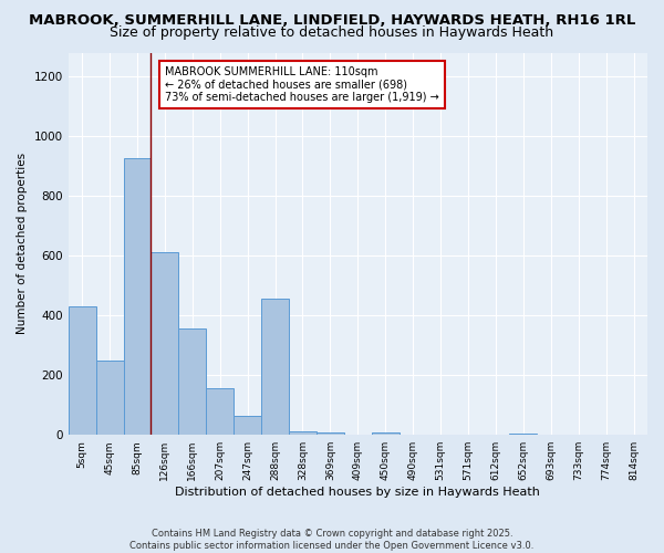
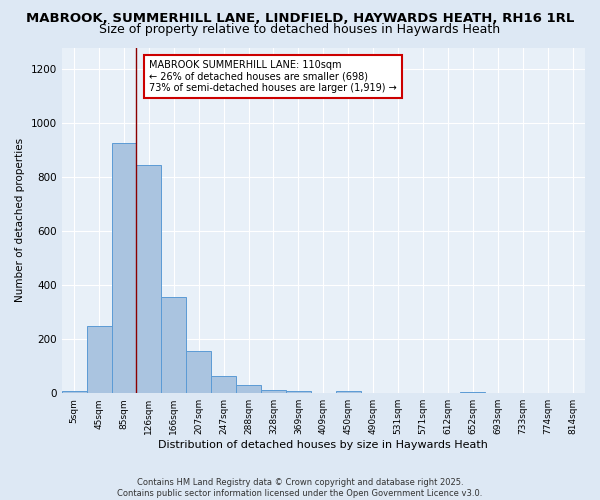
5sqm: 430 -> 8
126sqm: 610 -> 845
288sqm: 455 -> 32
